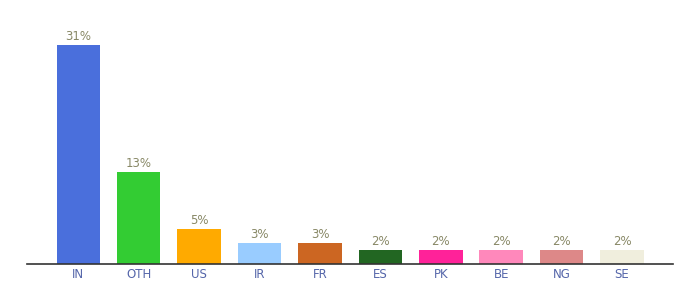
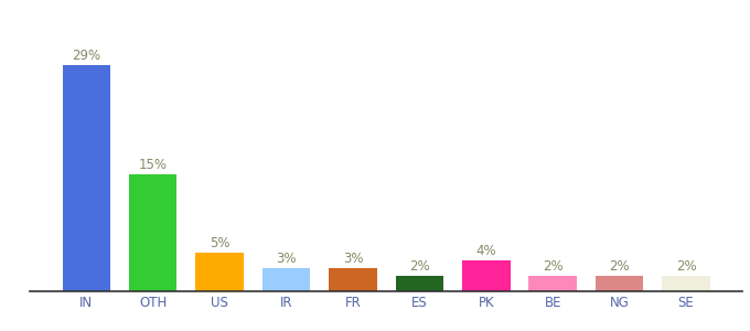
IN: 31% -> 29%
OTH: 13% -> 15%
PK: 2% -> 4%
